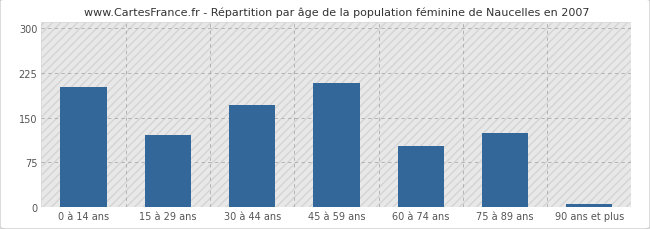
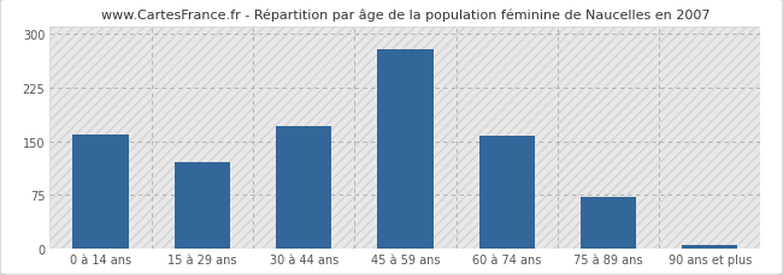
0 à 14 ans: 202 -> 160
45 à 59 ans: 208 -> 278
60 à 74 ans: 102 -> 157
75 à 89 ans: 124 -> 72
